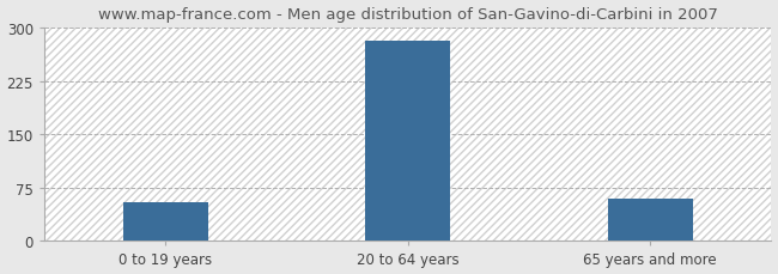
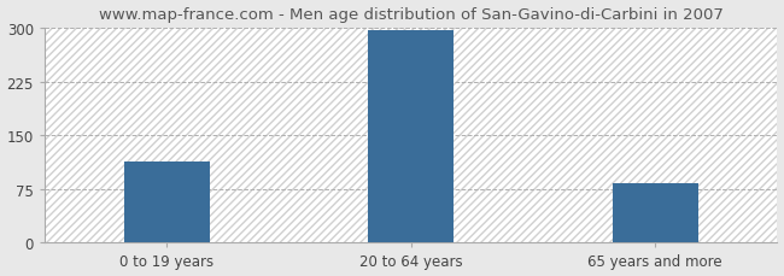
0 to 19 years: 54 -> 113
20 to 64 years: 282 -> 297
65 years and more: 60 -> 83
